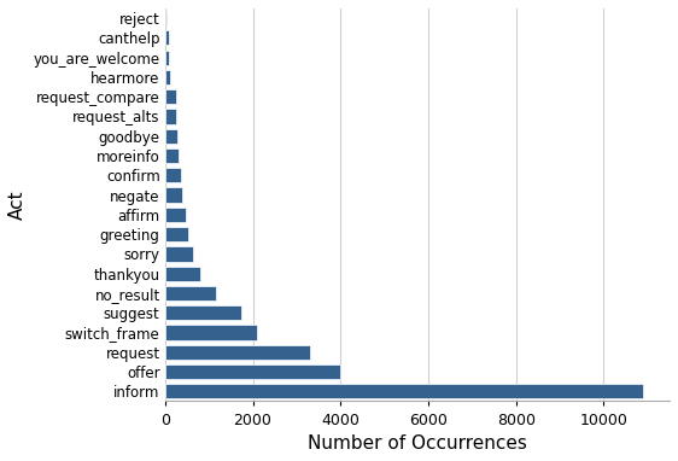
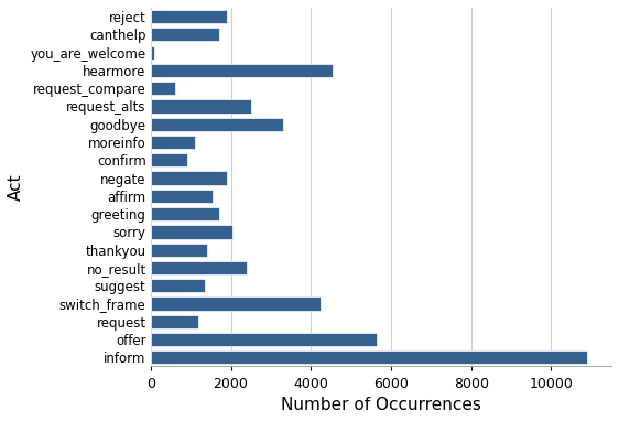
reject: 20 -> 1900
canthelp: 80 -> 1700
hearmore: 120 -> 4550
request_compare: 240 -> 600
request_alts: 260 -> 2500
goodbye: 280 -> 3300
moreinfo: 300 -> 1100
confirm: 370 -> 900
negate: 400 -> 1900
affirm: 480 -> 1550
greeting: 530 -> 1700
sorry: 650 -> 2050
thankyou: 800 -> 1400
no_result: 1150 -> 2400
suggest: 1750 -> 1350
switch_frame: 2100 -> 4250
request: 3300 -> 1200
offer: 4000 -> 5650
